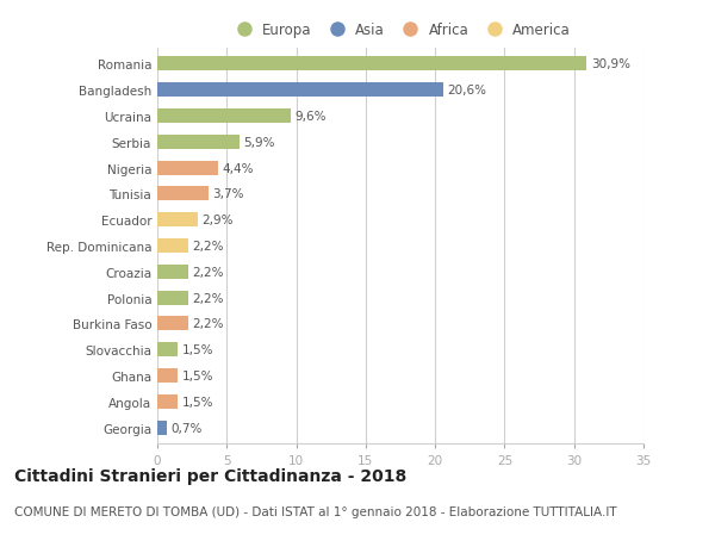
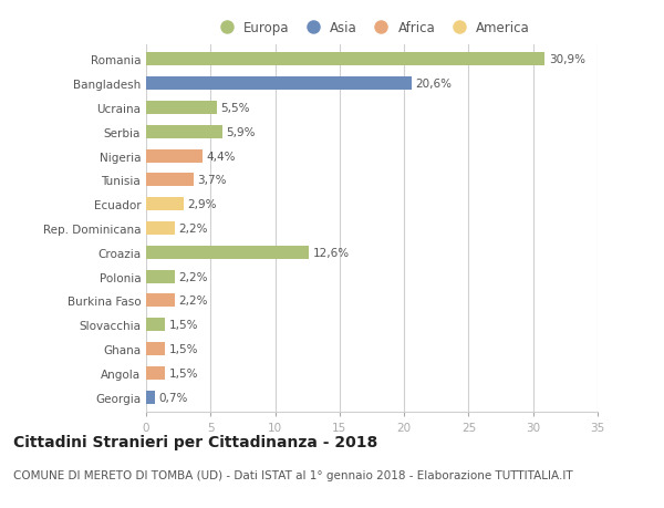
Ucraina: 9,6% -> 5,5%
Croazia: 2,2% -> 12,6%
